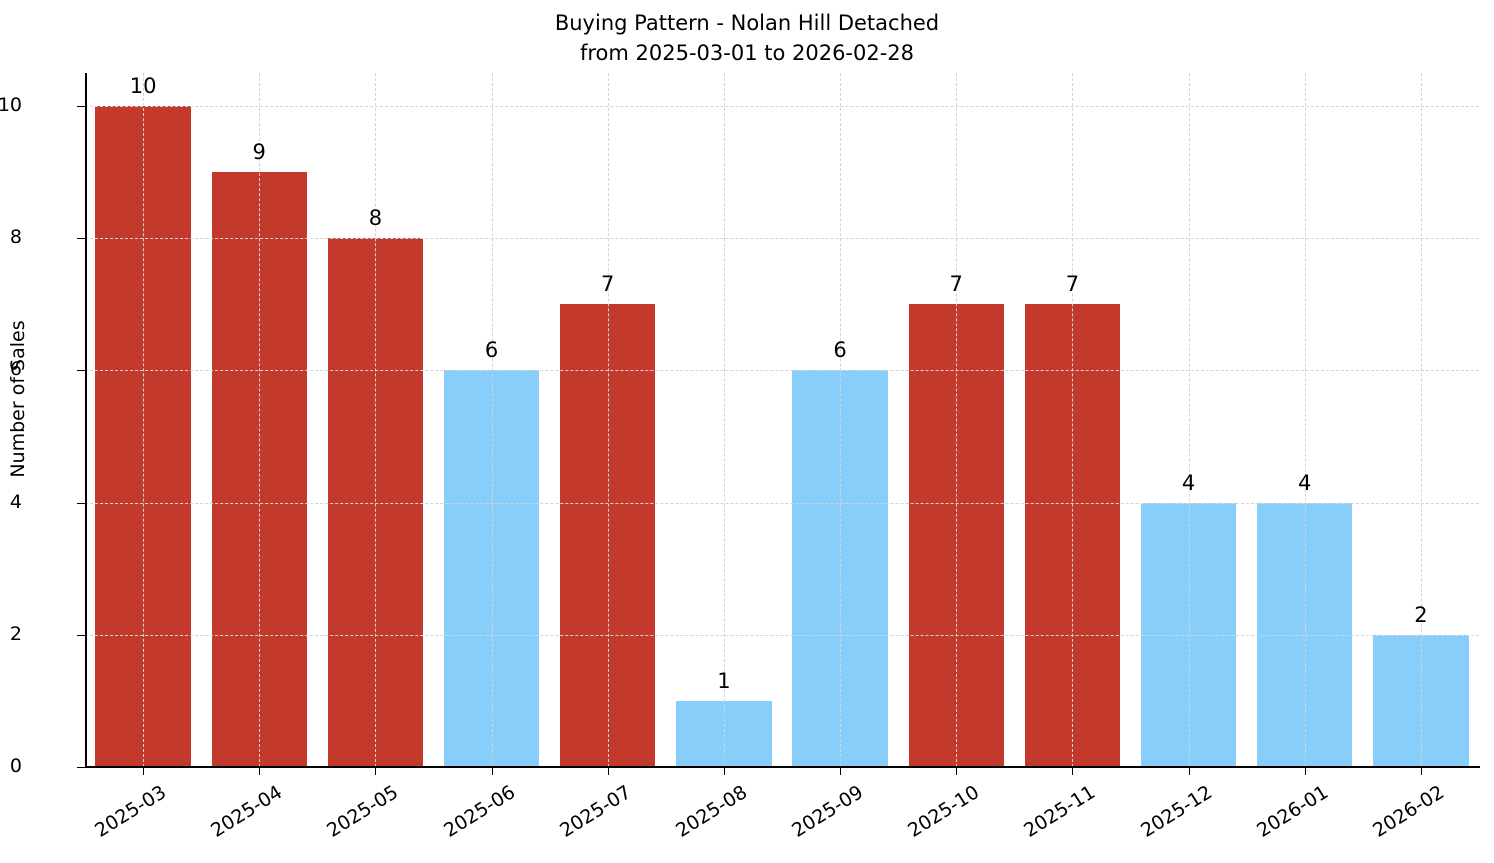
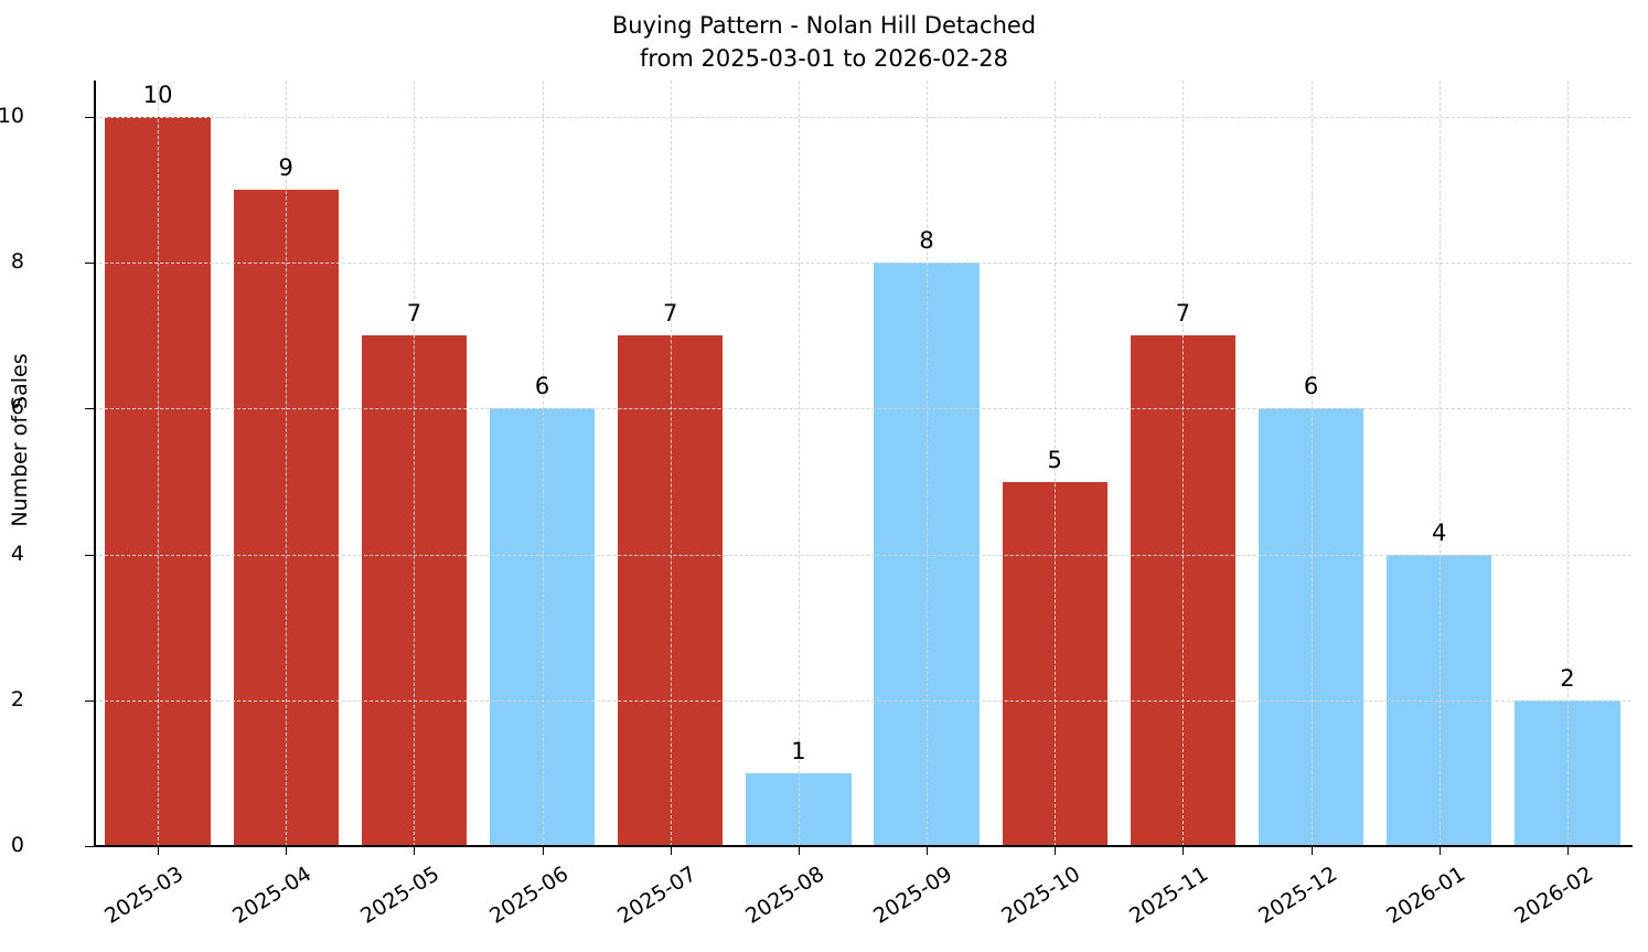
2025-05: 8 -> 7
2025-09: 6 -> 8
2025-10: 7 -> 5
2025-12: 4 -> 6
